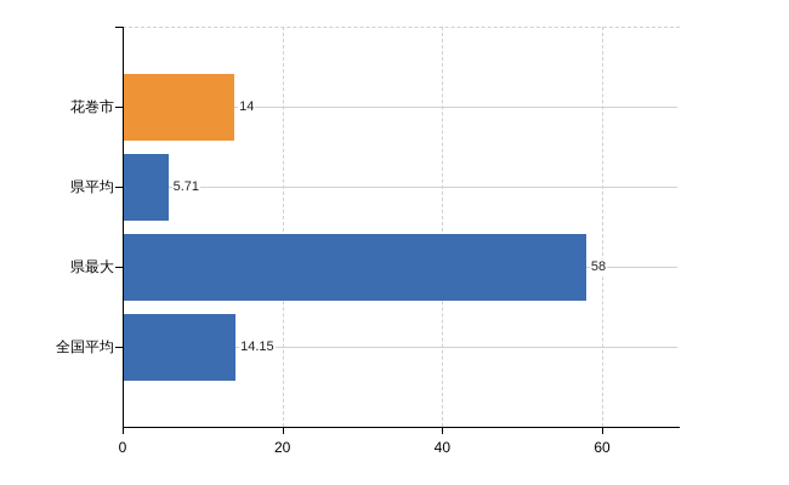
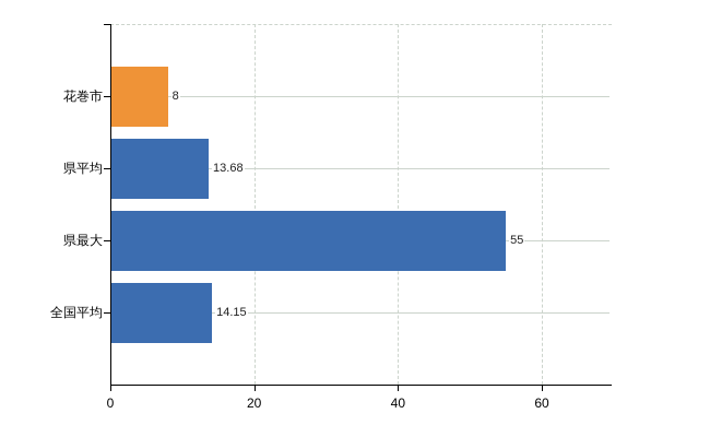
花巻市: 14 -> 8
県平均: 5.71 -> 13.68
県最大: 58 -> 55
